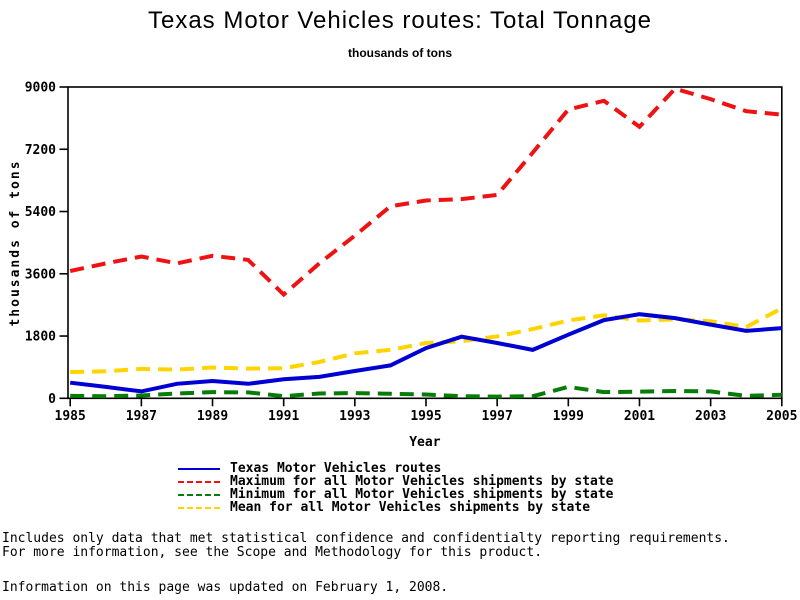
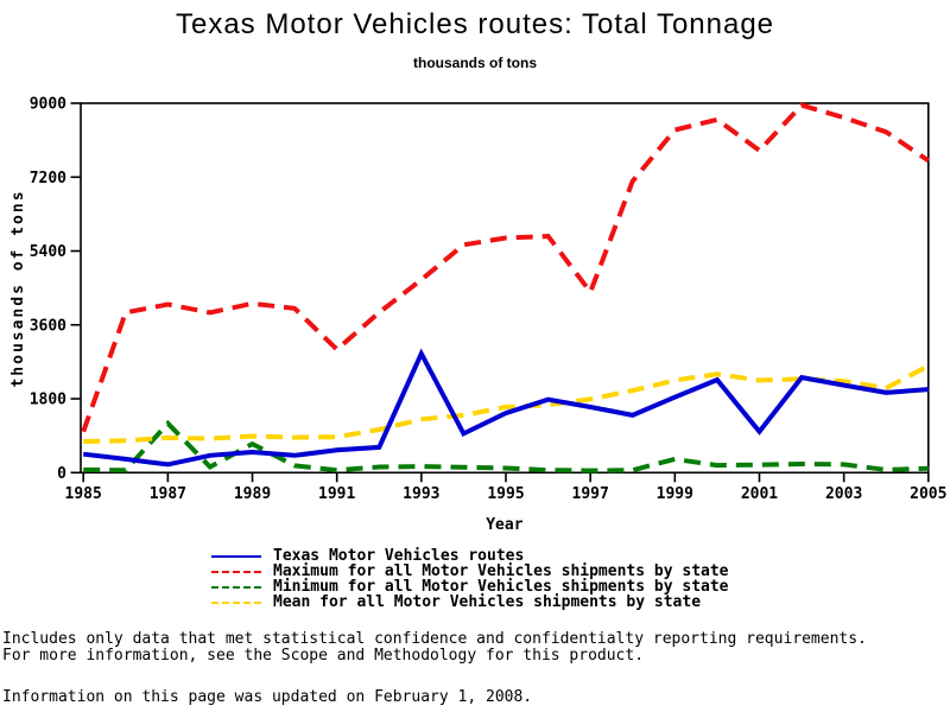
Maximum for all Motor Vehicles shipments by state/1985: 3700 -> 1000
Minimum for all Motor Vehicles shipments by state/1987: 100 -> 1200
Minimum for all Motor Vehicles shipments by state/1989: 200 -> 700
Texas Motor Vehicles routes/1993: 800 -> 2900
Maximum for all Motor Vehicles shipments by state/1997: 5900 -> 4400
Texas Motor Vehicles routes/2001: 2400 -> 1000
Maximum for all Motor Vehicles shipments by state/2005: 8200 -> 7600
